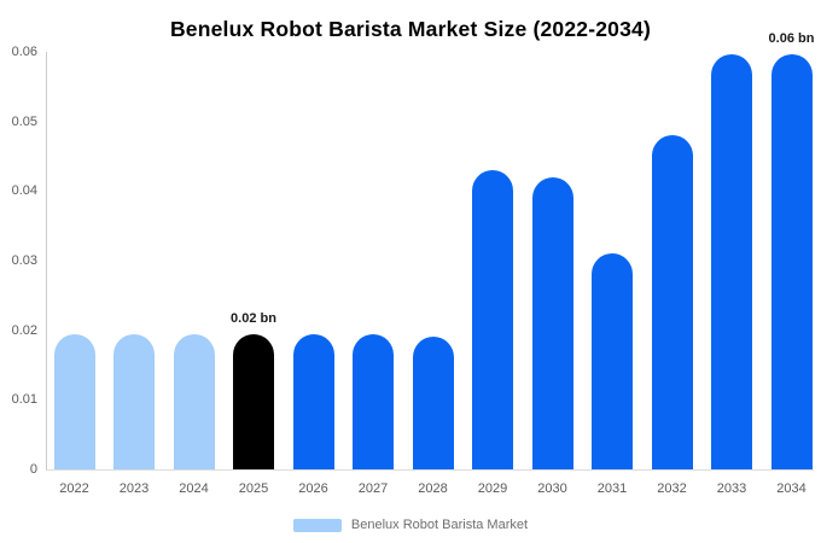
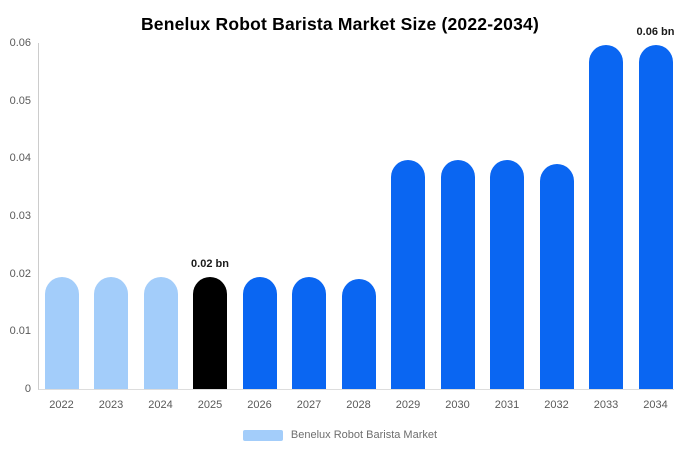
2029: 0.043 -> 0.040
2030: 0.042 -> 0.040
2031: 0.031 -> 0.040
2032: 0.048 -> 0.039
